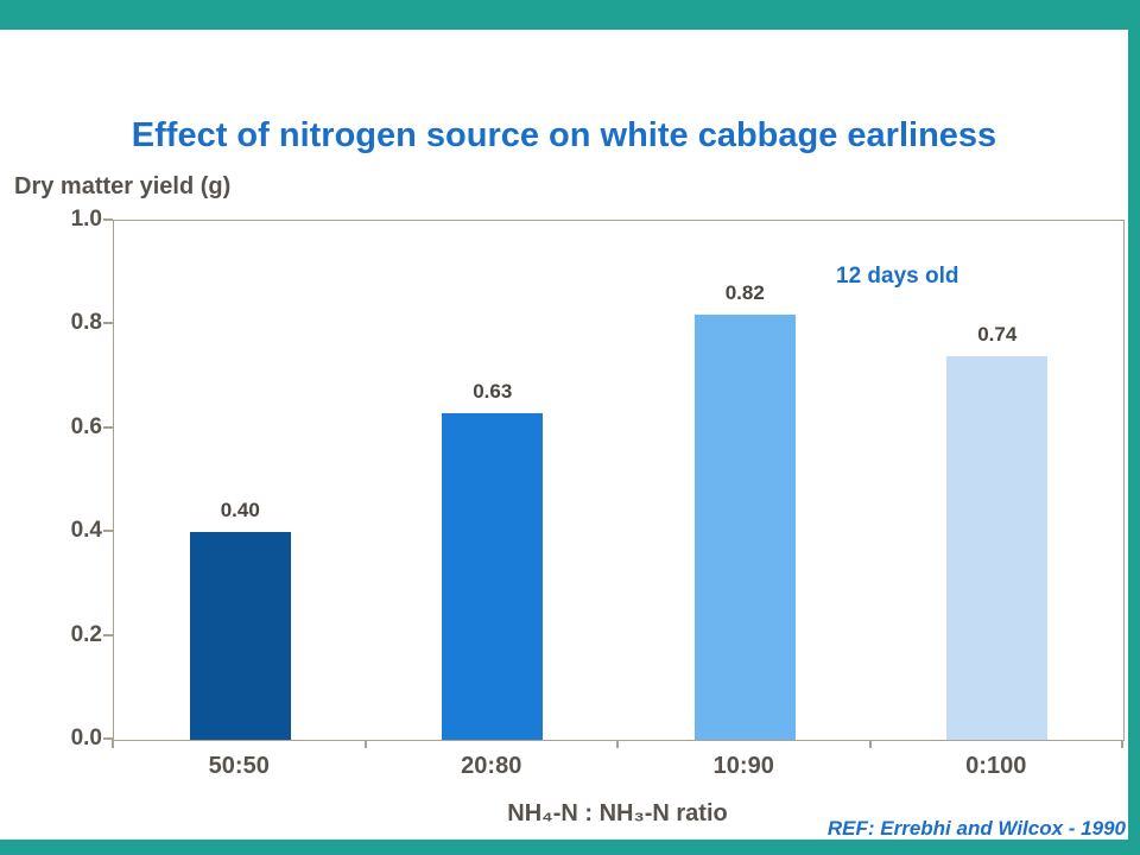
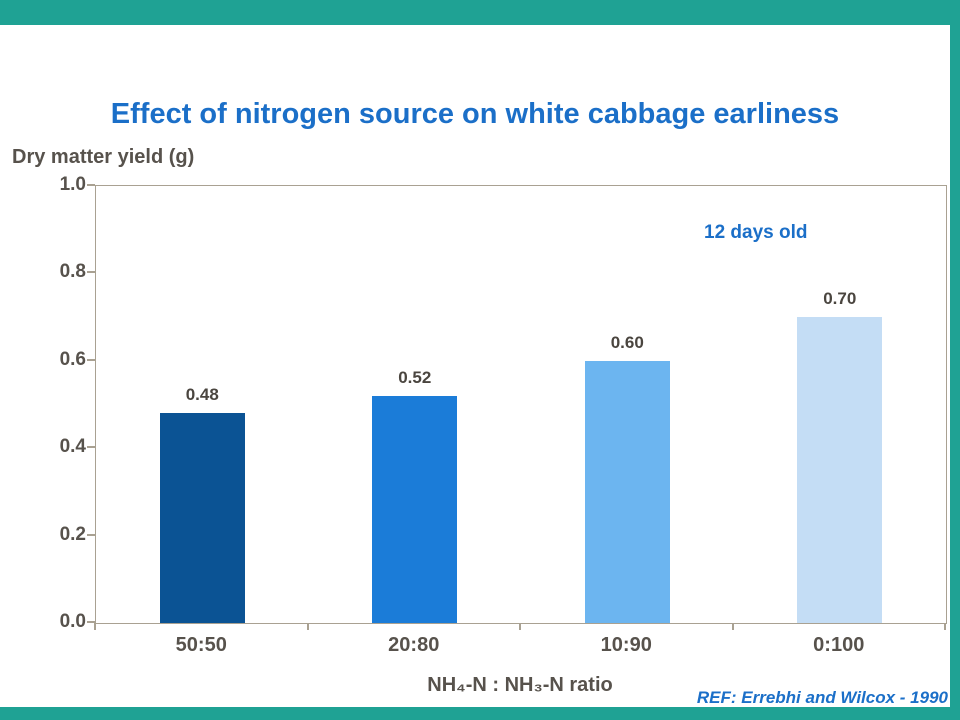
50:50: 0.40 -> 0.48
20:80: 0.63 -> 0.52
10:90: 0.82 -> 0.60
0:100: 0.74 -> 0.70
